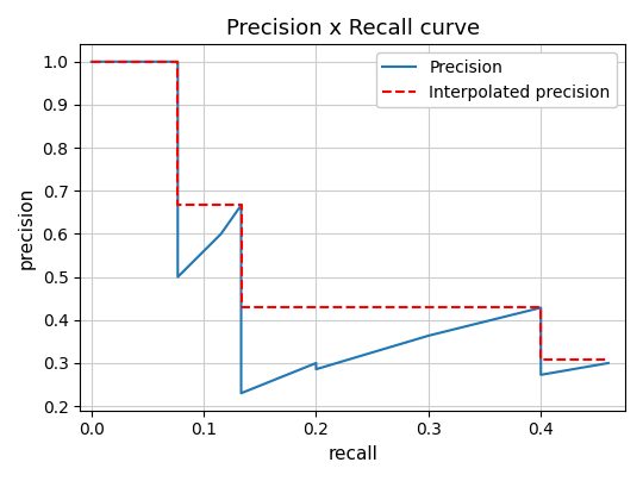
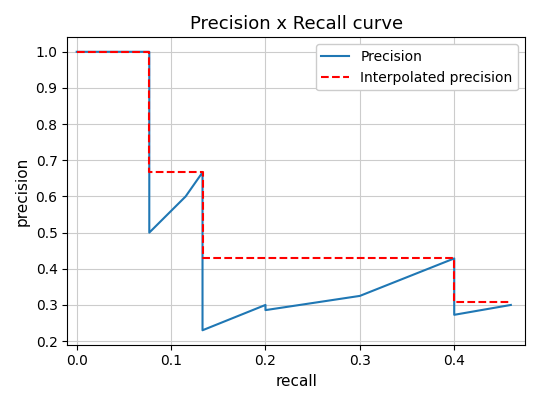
Precision/0.3: 0.364 -> 0.325
